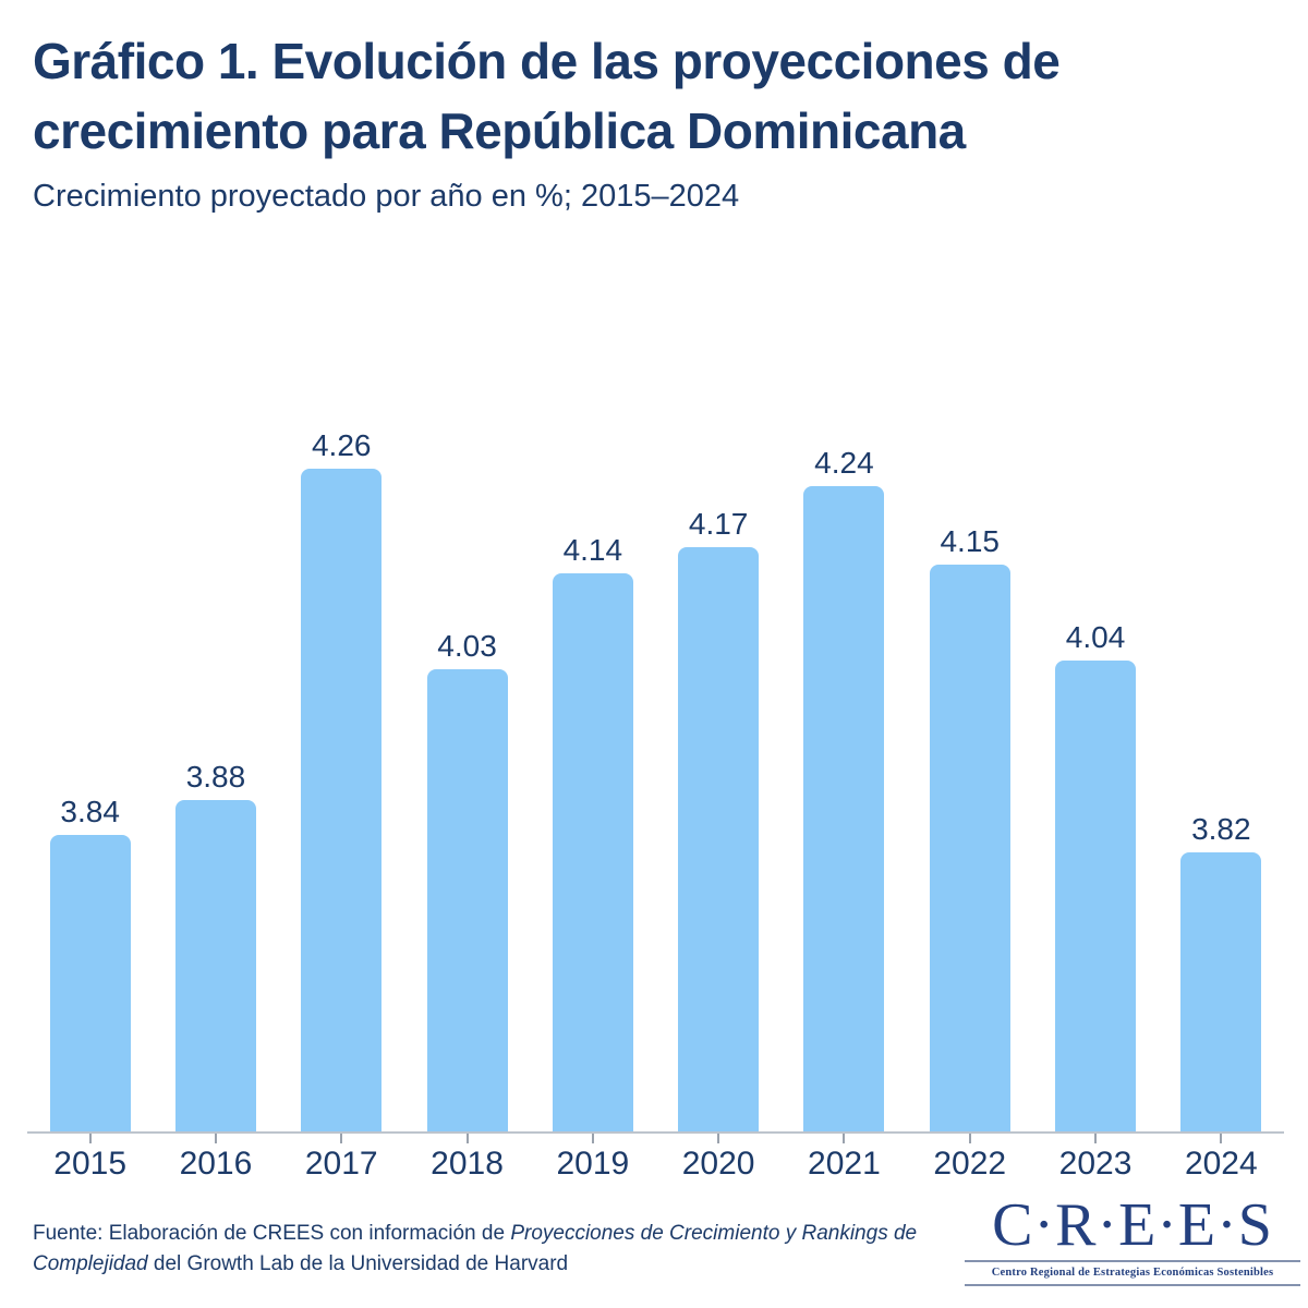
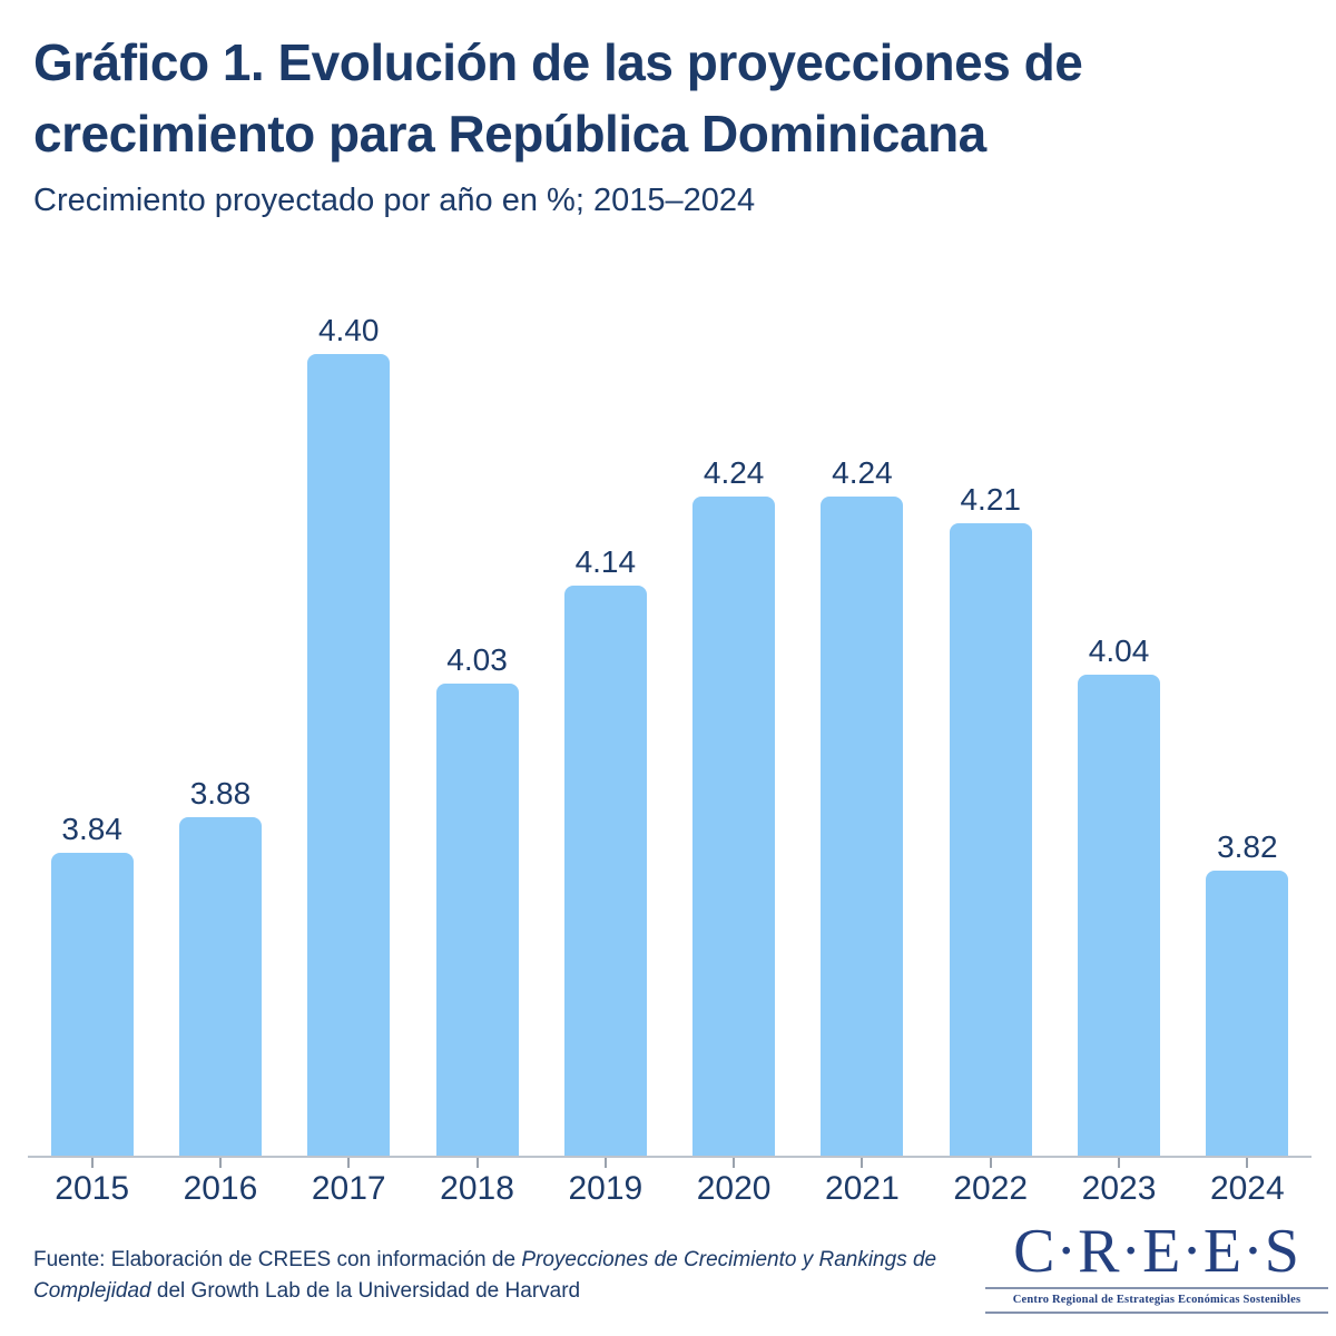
2017: 4.26 -> 4.40
2020: 4.17 -> 4.24
2022: 4.15 -> 4.21
